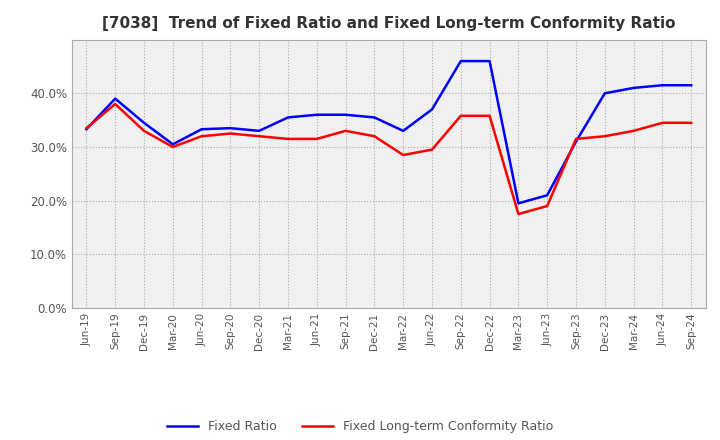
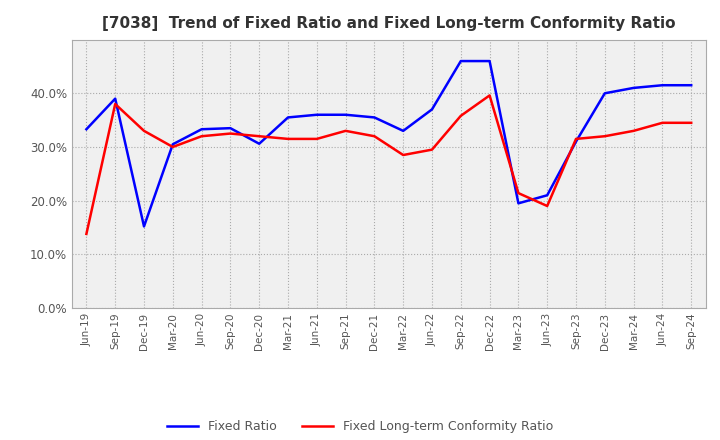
Fixed Long-term Conformity Ratio/Jun-19: 33.5% -> 13.8%
Fixed Ratio/Dec-19: 34.5% -> 15.2%
Fixed Ratio/Dec-20: 33.0% -> 30.6%
Fixed Long-term Conformity Ratio/Dec-22: 35.8% -> 39.6%
Fixed Long-term Conformity Ratio/Mar-23: 17.5% -> 21.4%
